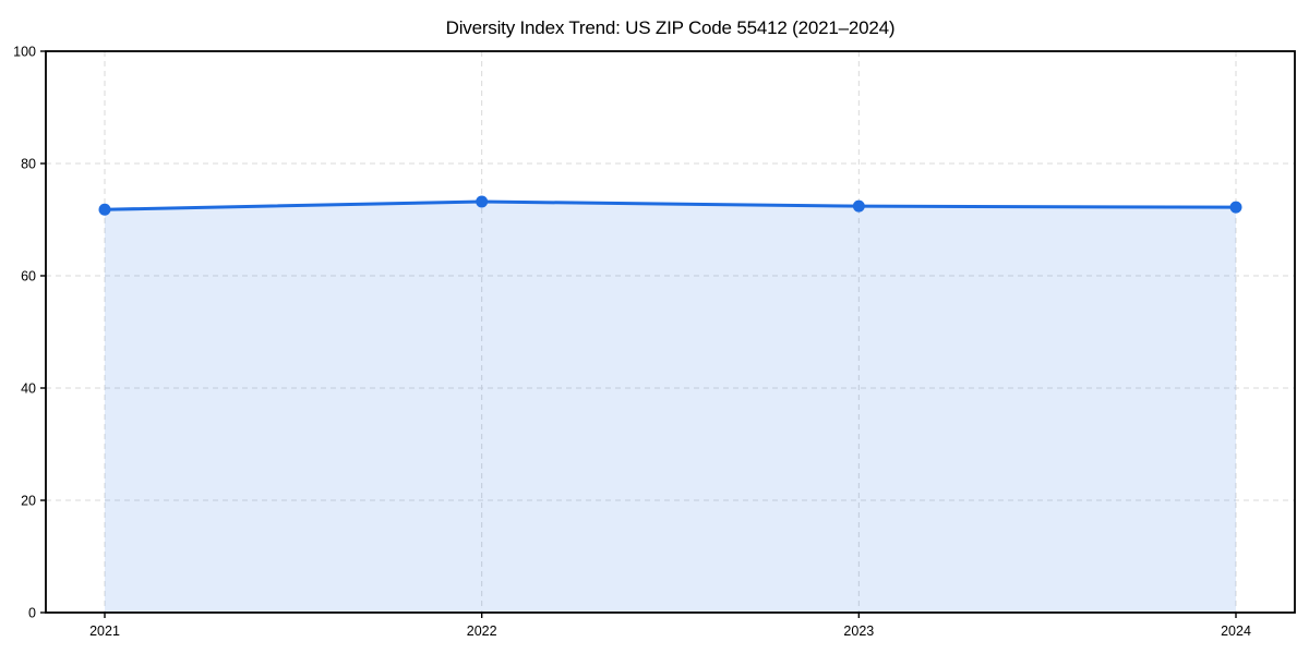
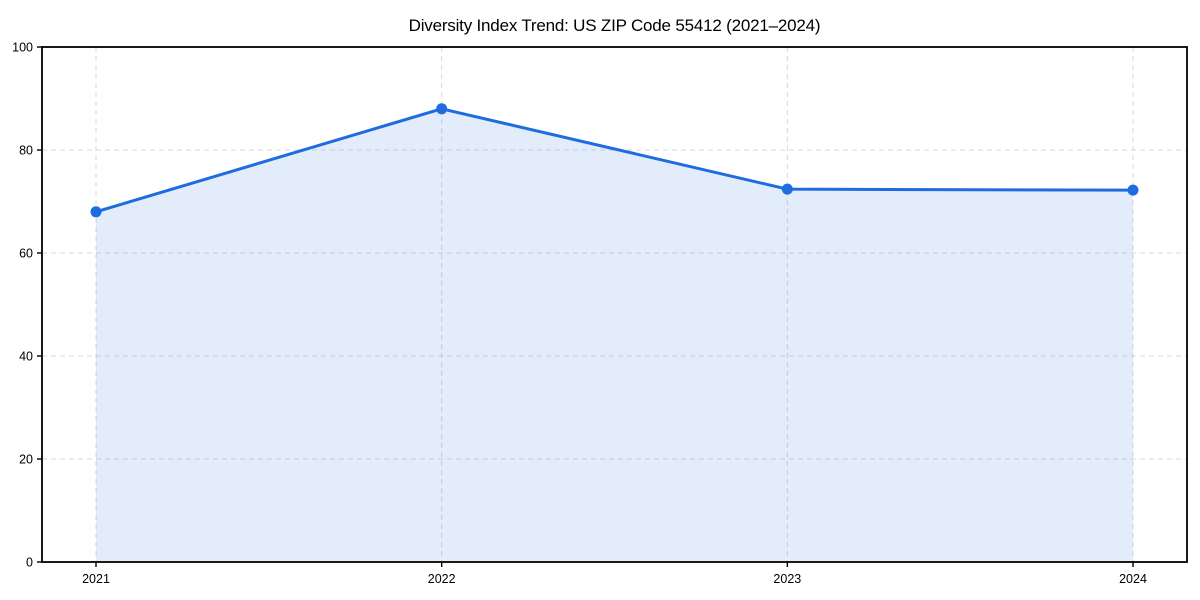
2021: 72 -> 68
2022: 73 -> 88
